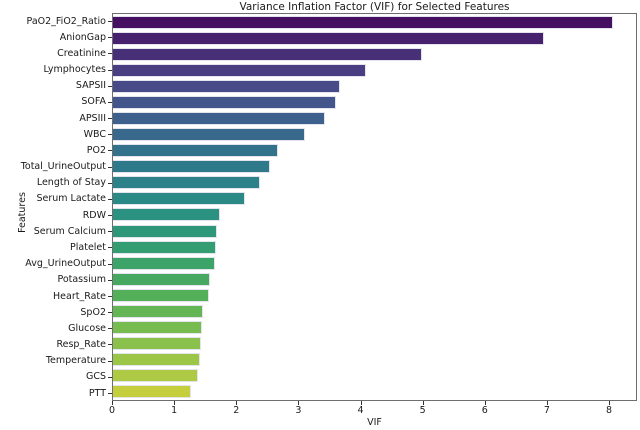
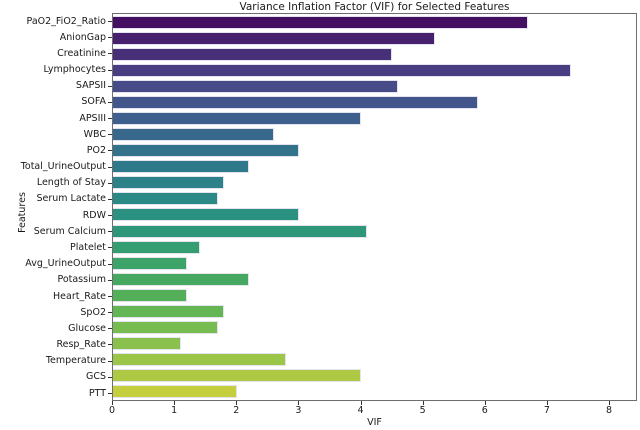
PaO2_FiO2_Ratio: 8.1 -> 6.7
AnionGap: 7.0 -> 5.2
Creatinine: 5.0 -> 4.5
Lymphocytes: 4.1 -> 7.4
SAPSII: 3.7 -> 4.6
SOFA: 3.6 -> 5.9
APSIII: 3.4 -> 4.0
WBC: 3.1 -> 2.6
PO2: 2.7 -> 3.0
Total_UrineOutput: 2.5 -> 2.2
Length of Stay: 2.4 -> 1.8
Serum Lactate: 2.1 -> 1.7
RDW: 1.7 -> 3.0
Serum Calcium: 1.7 -> 4.1
Platelet: 1.7 -> 1.4
Avg_UrineOutput: 1.6 -> 1.2
Potassium: 1.6 -> 2.2
Heart_Rate: 1.6 -> 1.2
SpO2: 1.4 -> 1.8
Glucose: 1.4 -> 1.7
Resp_Rate: 1.4 -> 1.1
Temperature: 1.4 -> 2.8
GCS: 1.4 -> 4.0
PTT: 1.3 -> 2.0
